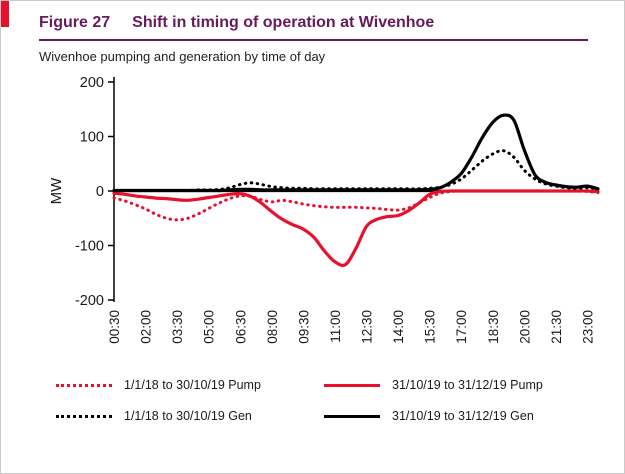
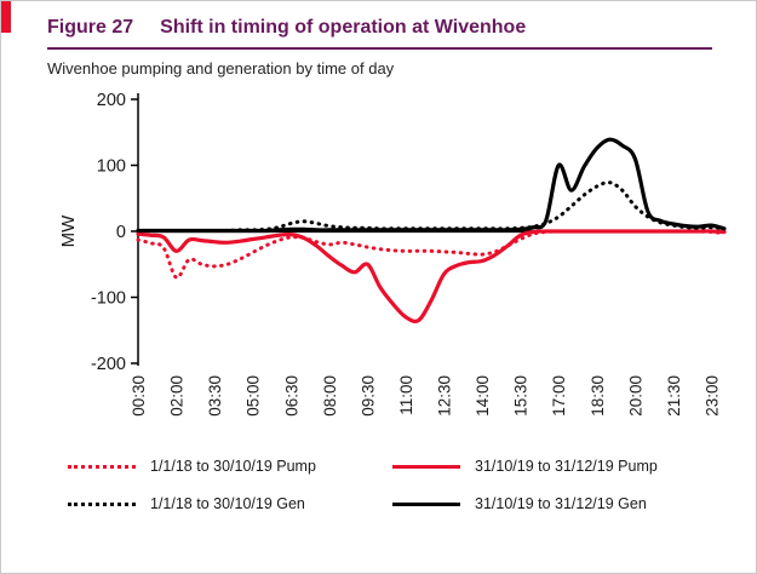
1/1/18 to 30/10/19 Pump/02:00: -30 -> -70
31/10/19 to 31/12/19 Pump/02:00: -10 -> -30
31/10/19 to 31/12/19 Pump/09:30: -70 -> -50
31/10/19 to 31/12/19 Gen/17:00: 30 -> 100
31/10/19 to 31/12/19 Gen/20:00: 80 -> 110
